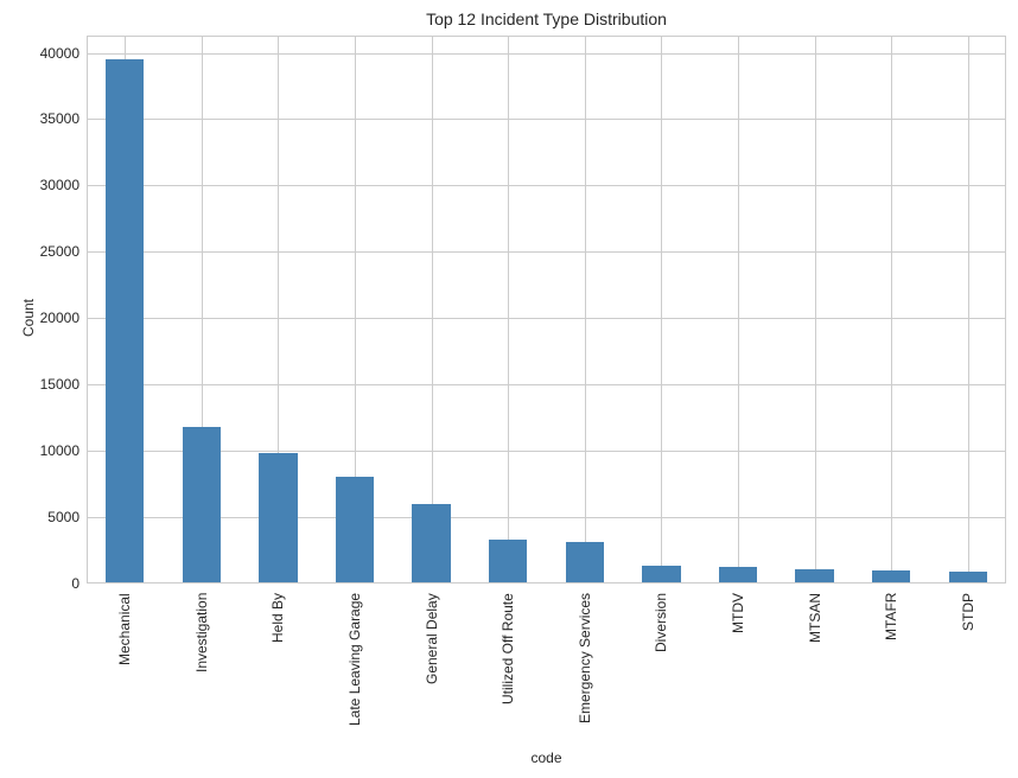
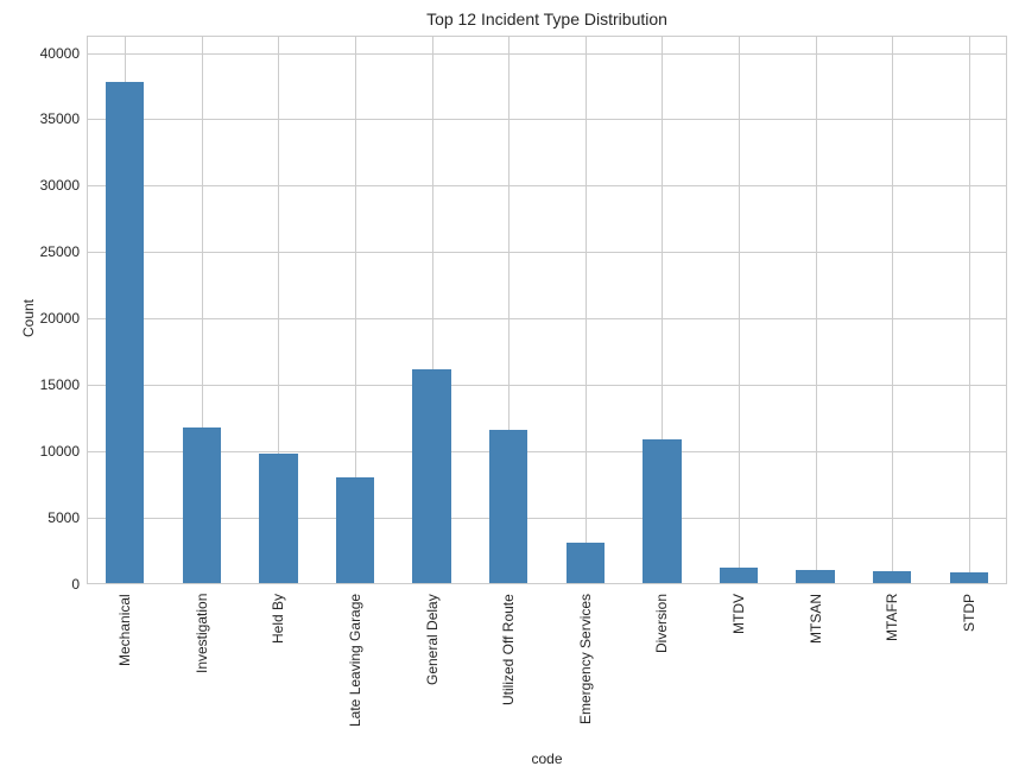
Mechanical: 39400 -> 37700
General Delay: 5900 -> 16100
Utilized Off Route: 3200 -> 11500
Diversion: 1200 -> 10800
